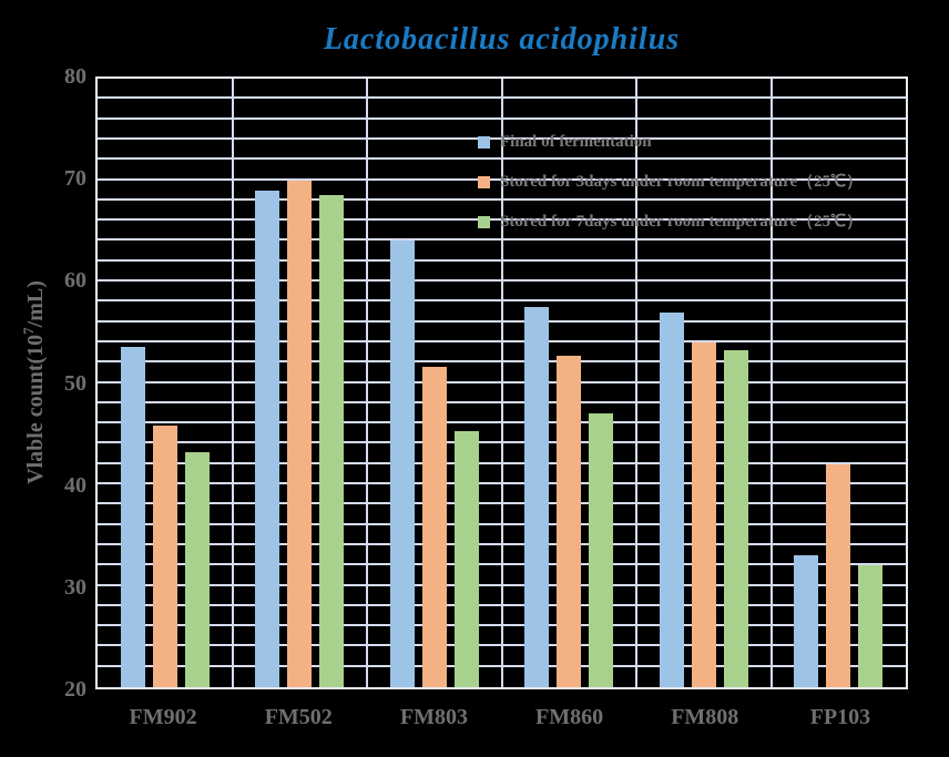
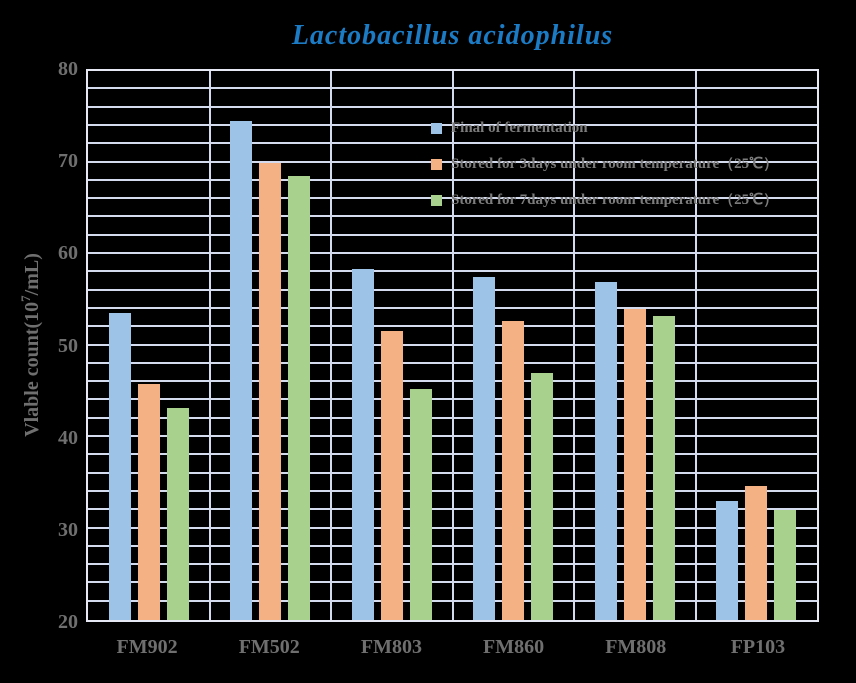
Final of fermentation/FM502: 69 -> 74
Final of fermentation/FM803: 64 -> 58
Stored for 3days under room temperature（25℃）/FP103: 42 -> 35
